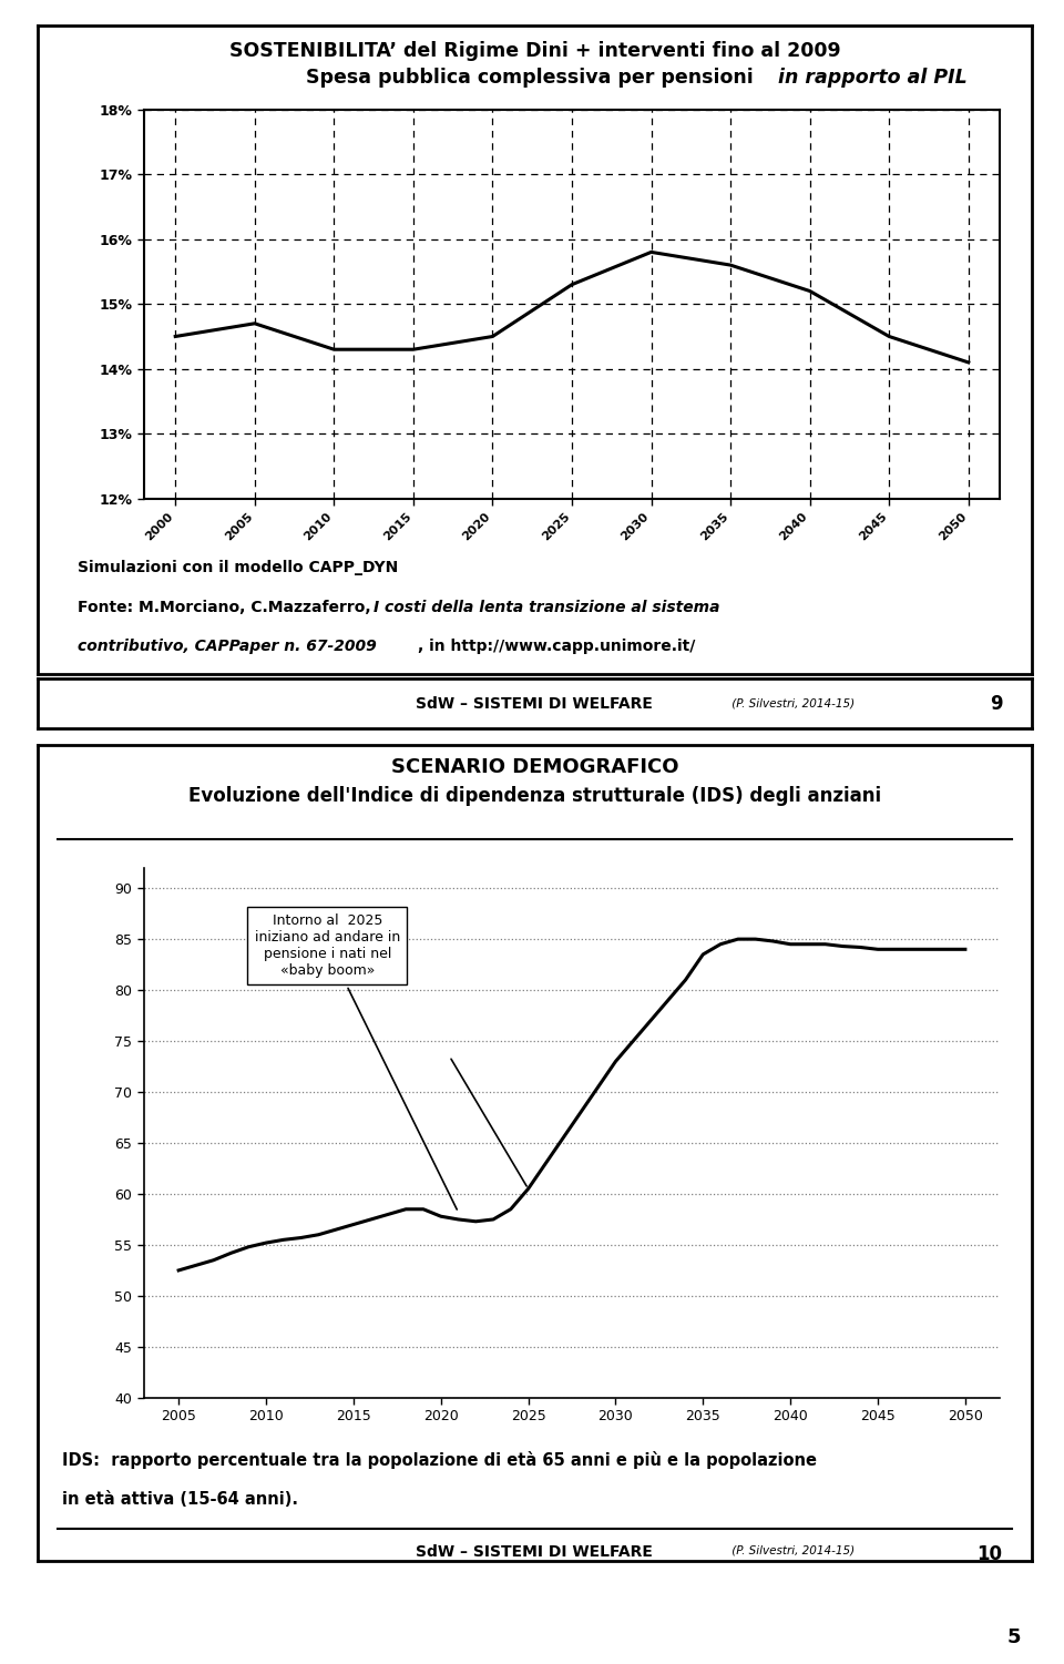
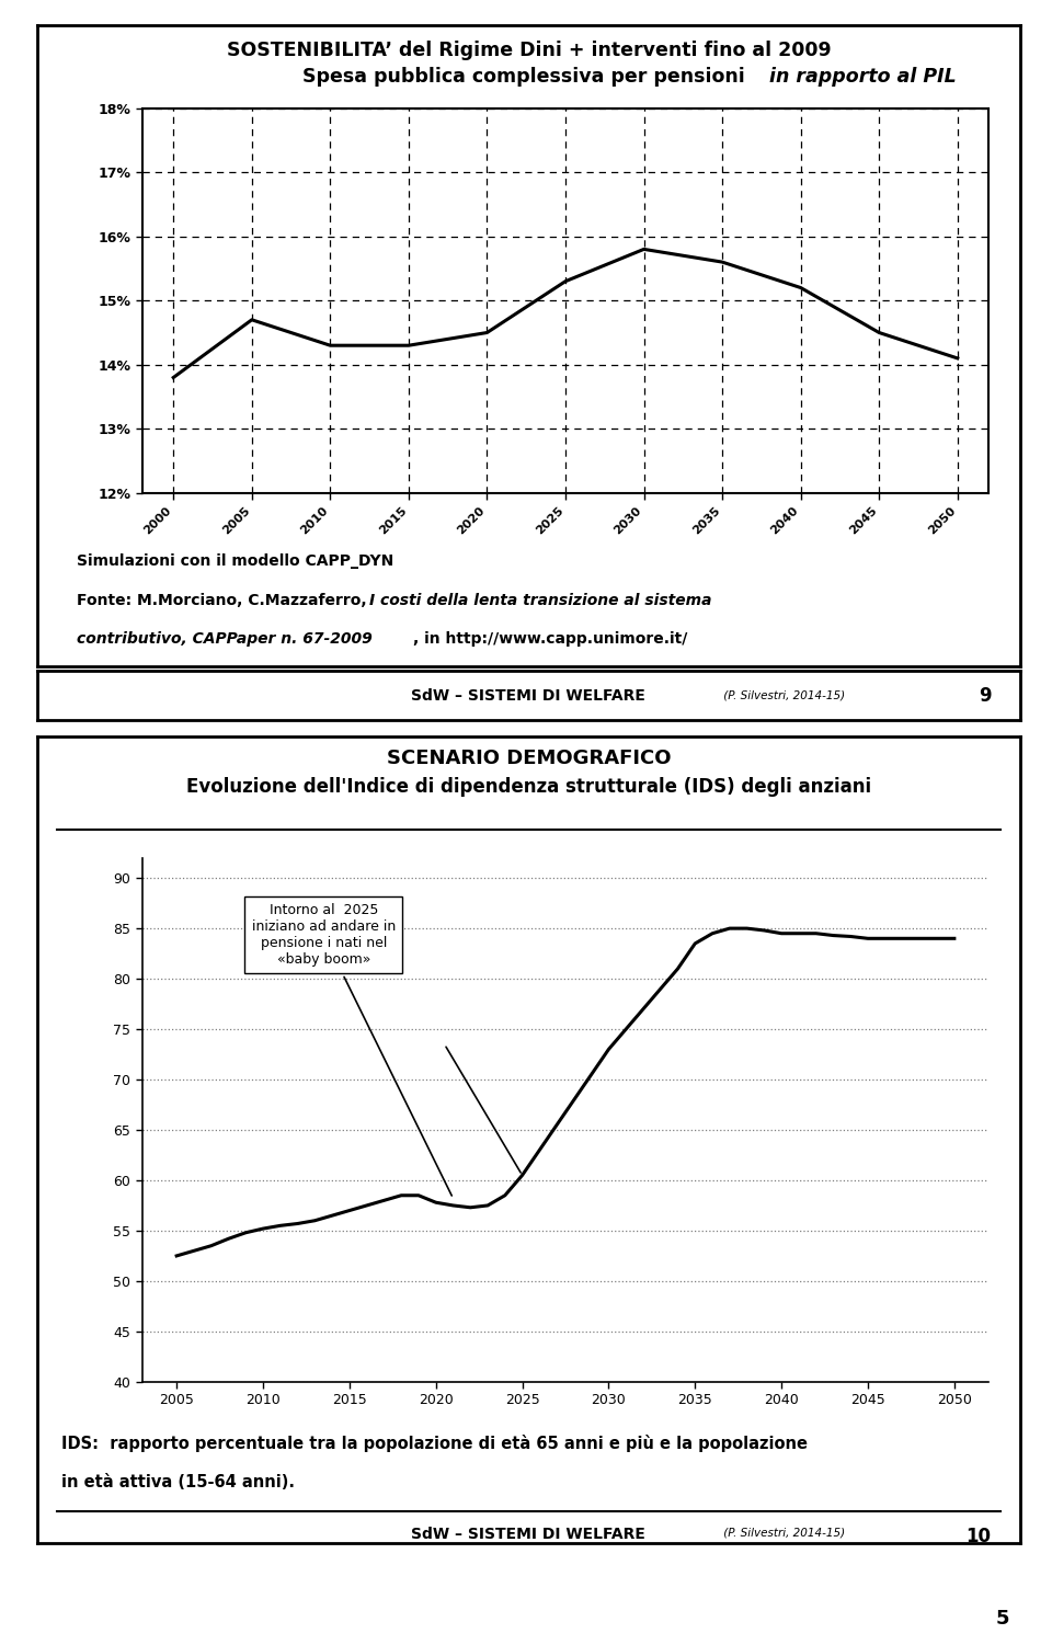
2000: 14.5% -> 13.8%
